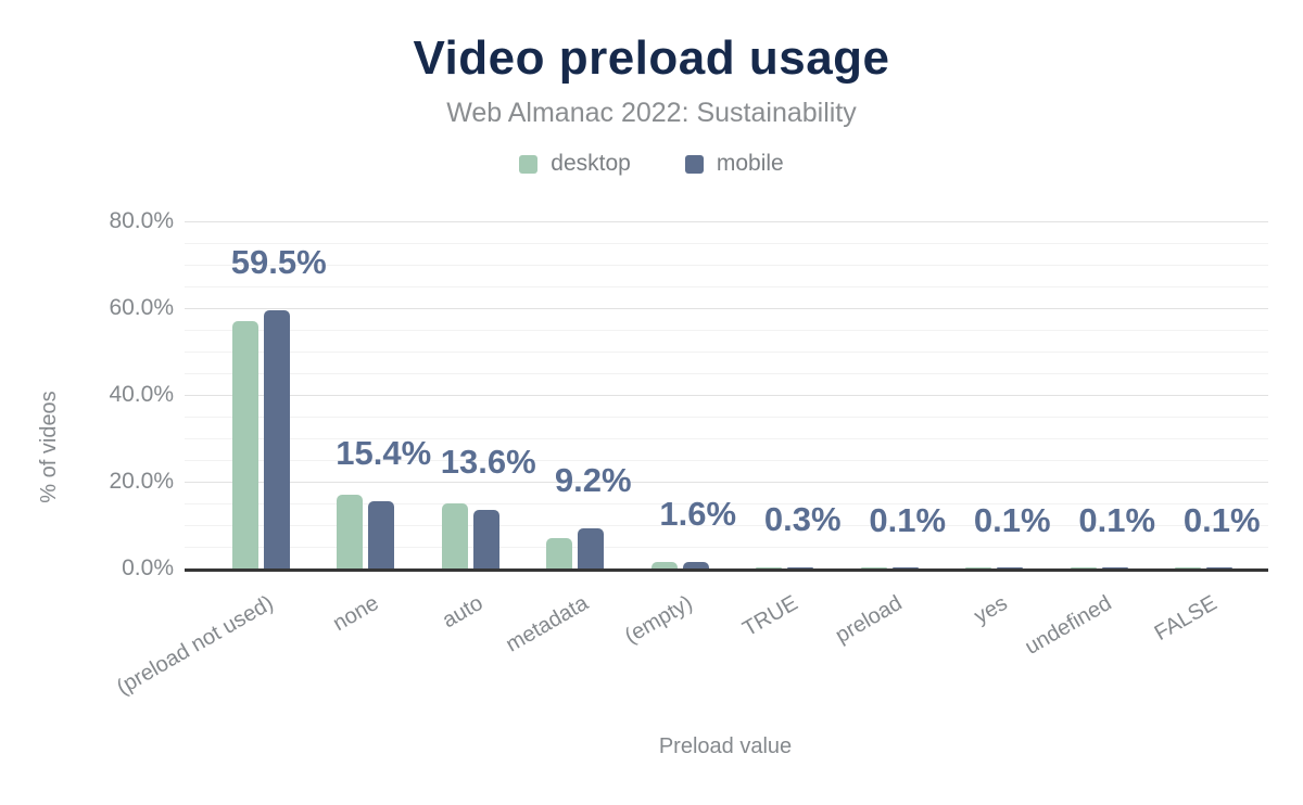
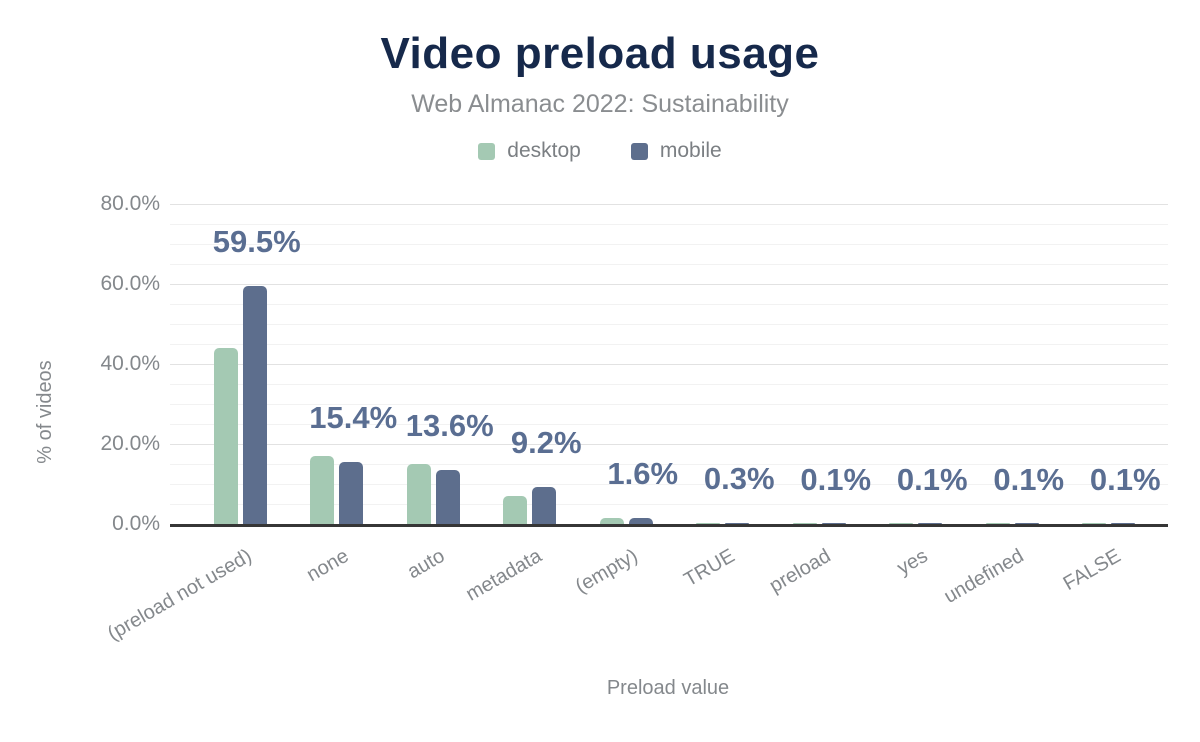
desktop/(preload not used): 57% -> 44%
